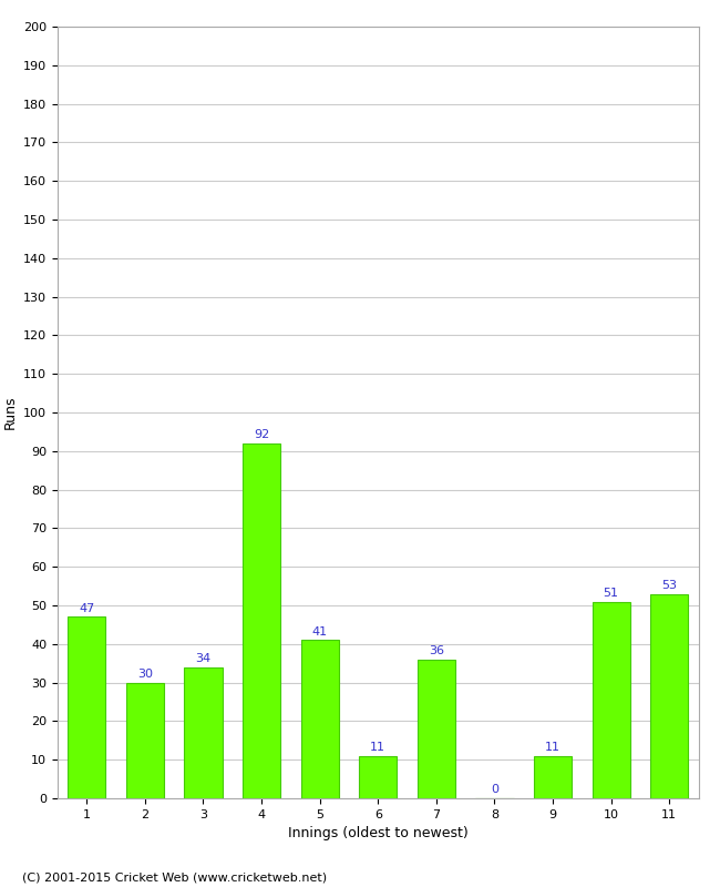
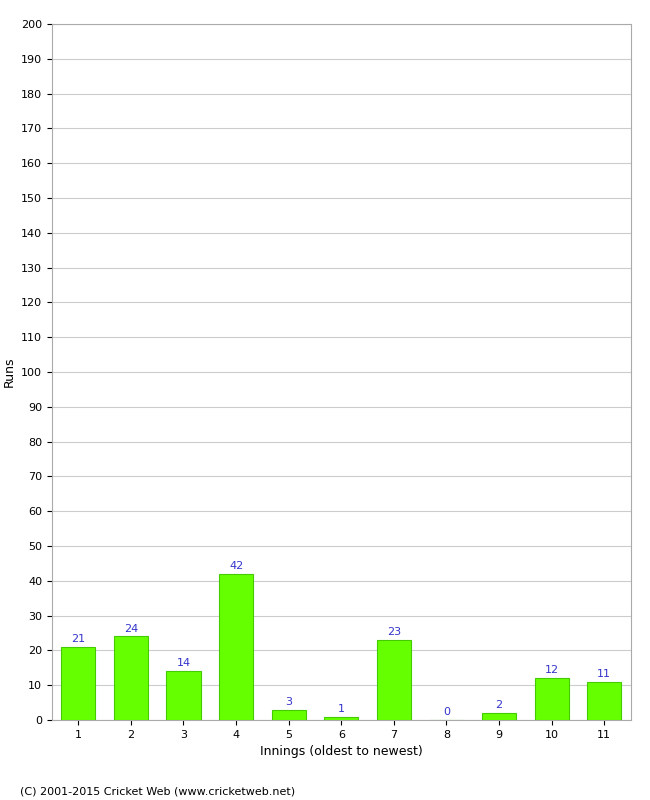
1: 47 -> 21
2: 30 -> 24
3: 34 -> 14
4: 92 -> 42
5: 41 -> 3
6: 11 -> 1
7: 36 -> 23
9: 11 -> 2
10: 51 -> 12
11: 53 -> 11
